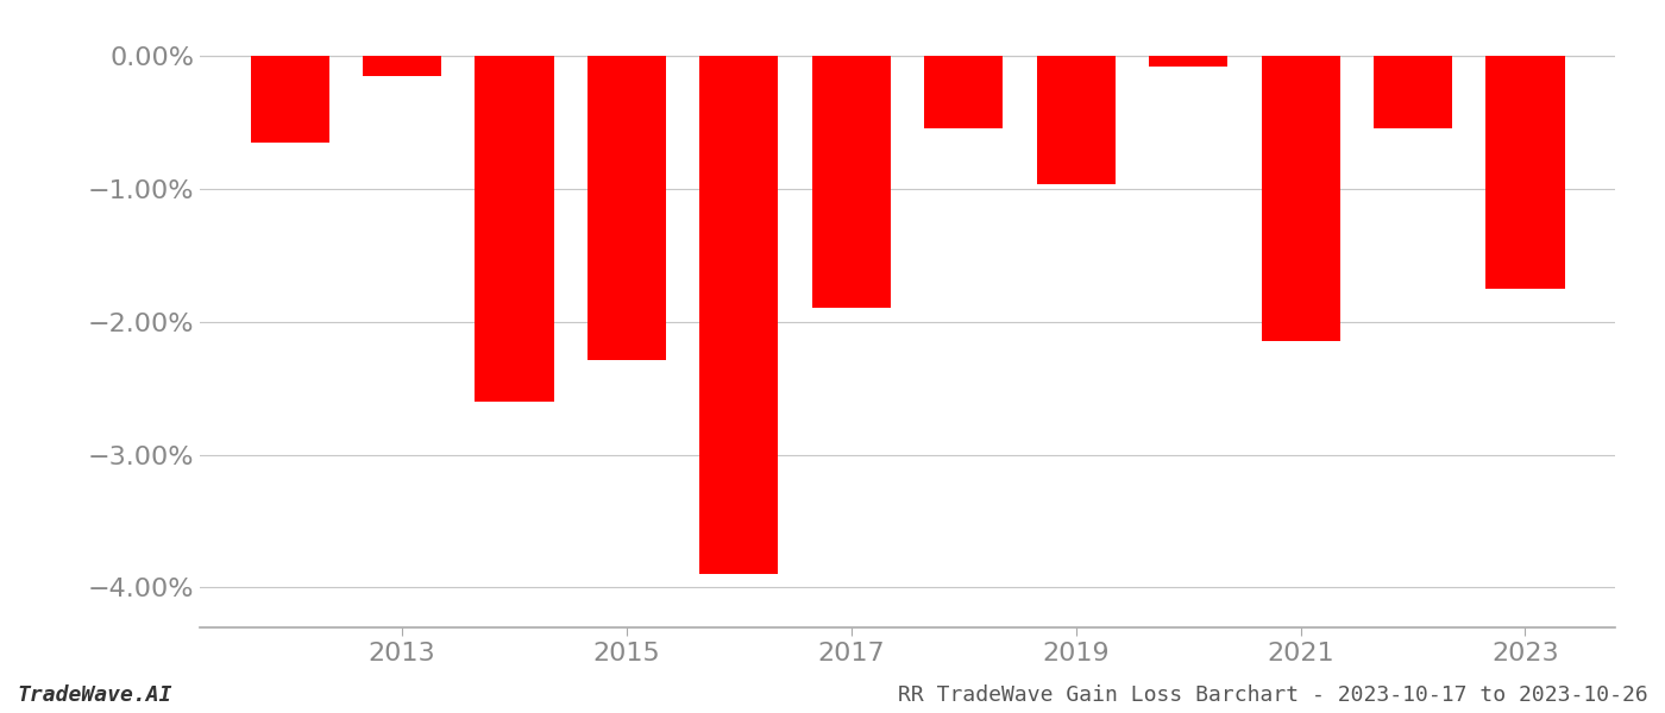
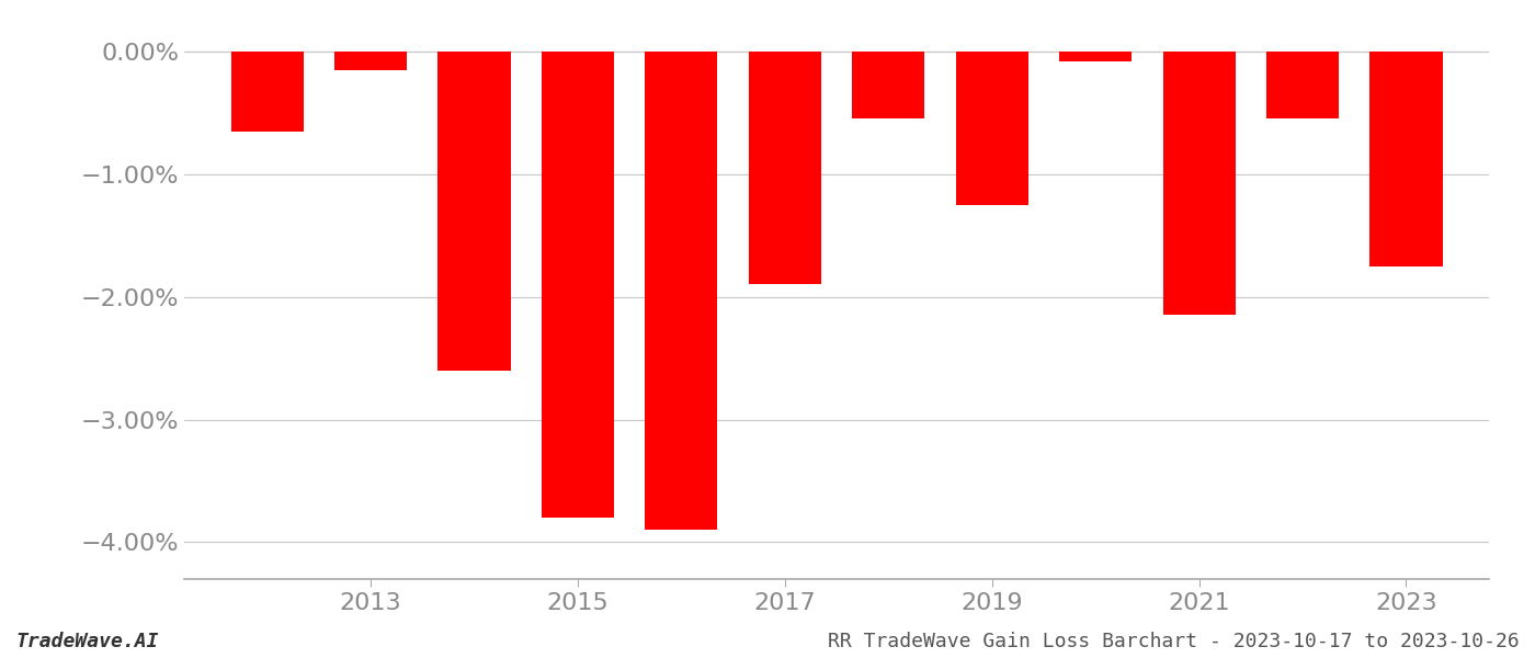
2015: -2.29% -> -3.80%
2019: -0.97% -> -1.25%
